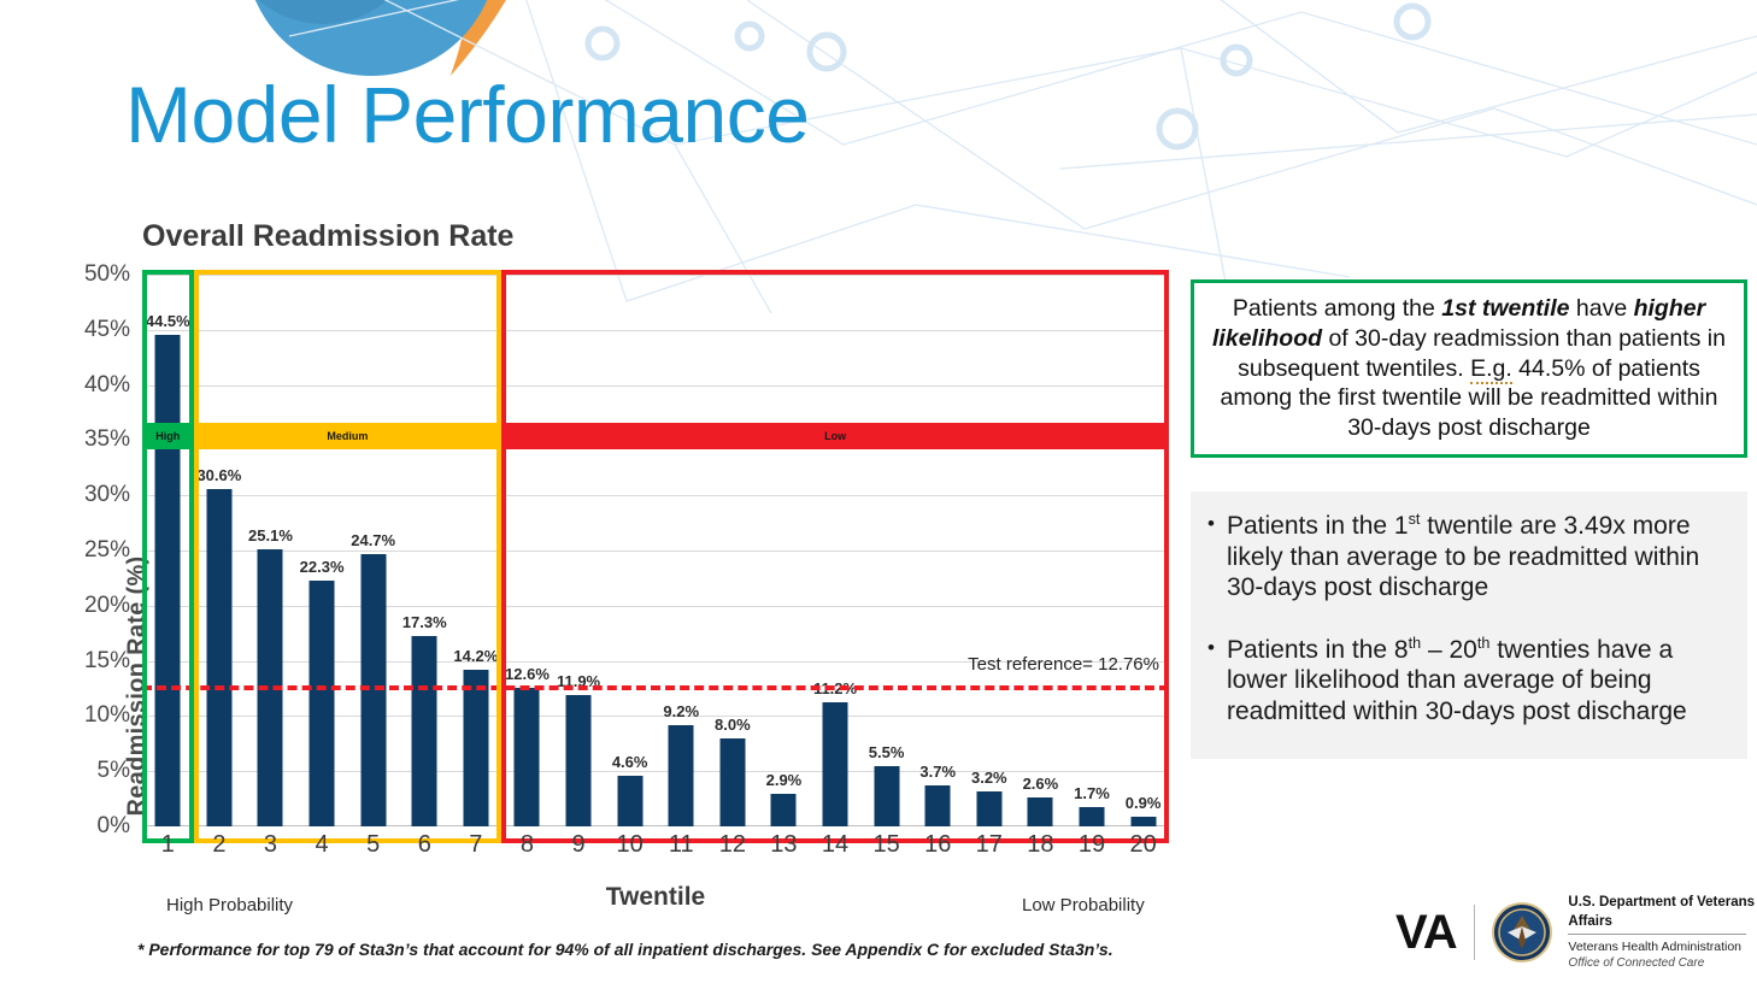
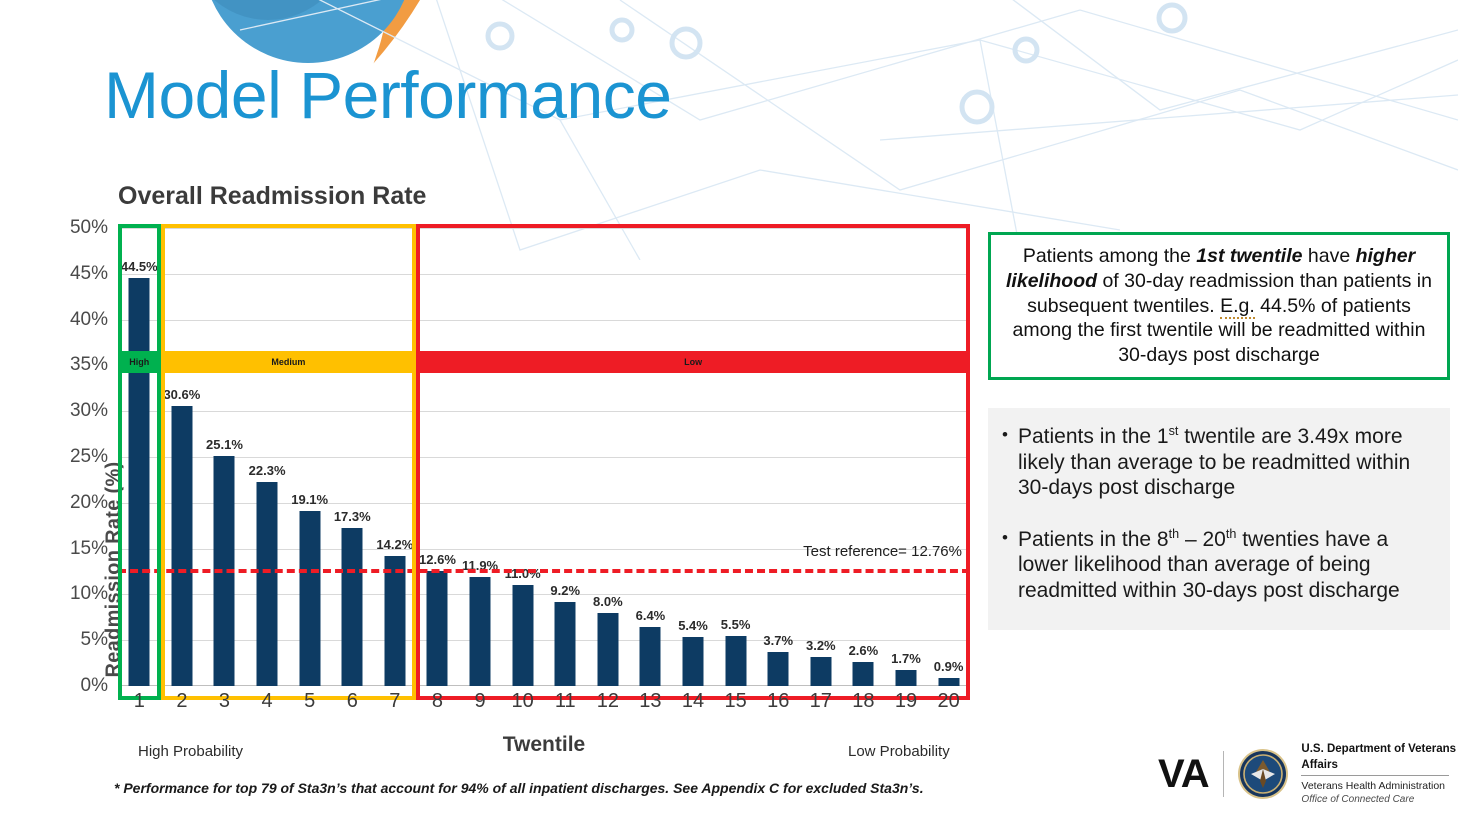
5: 24.7% -> 19.1%
10: 4.6% -> 11.0%
13: 2.9% -> 6.4%
14: 11.2% -> 5.4%
